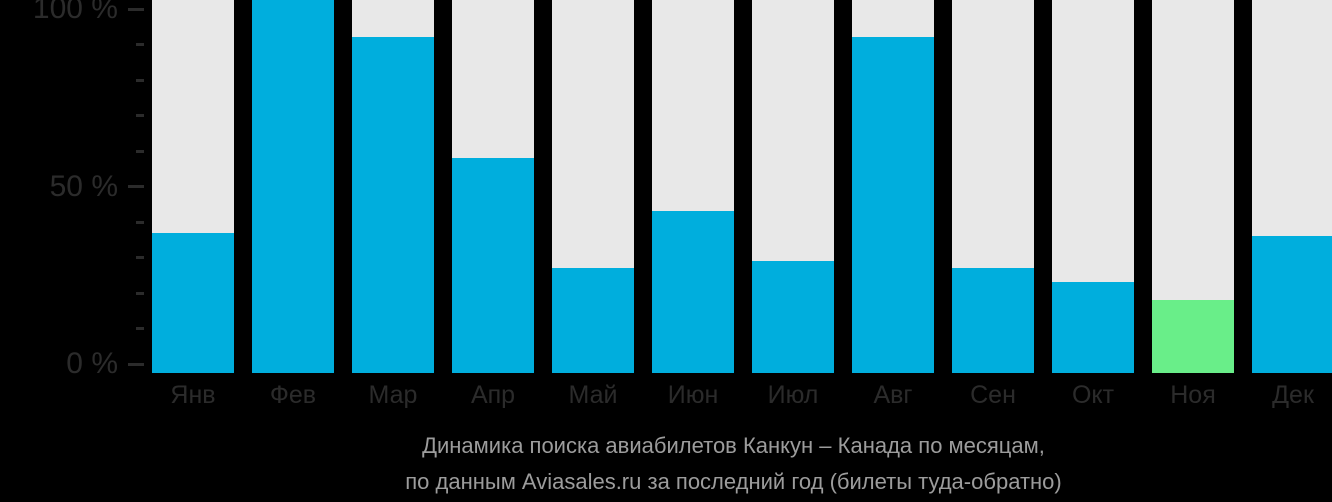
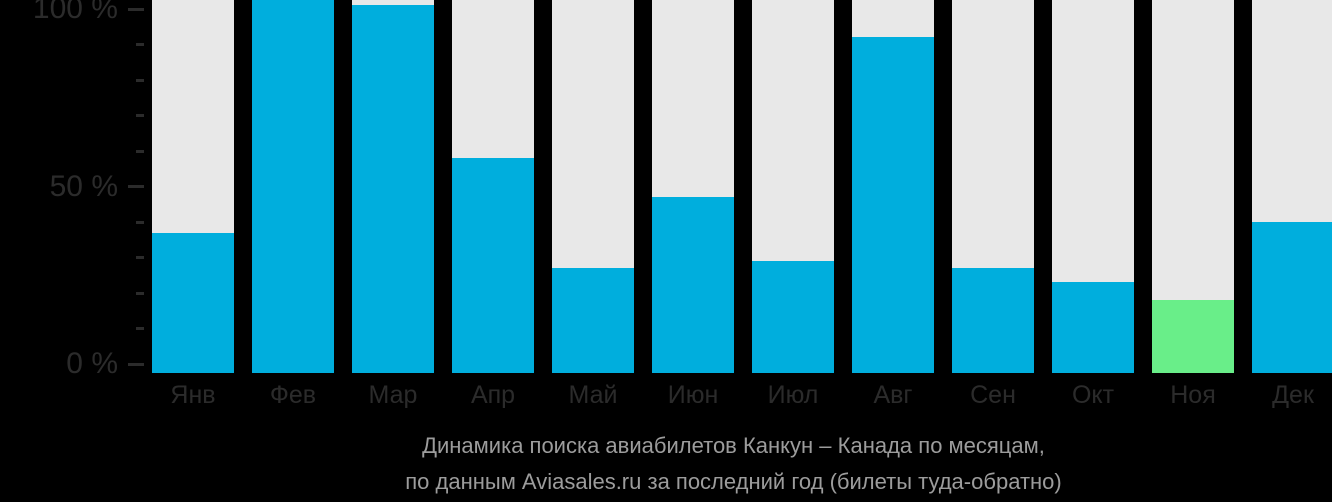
Мар: 92% -> 101%
Июн: 43% -> 47%
Дек: 36% -> 40%
